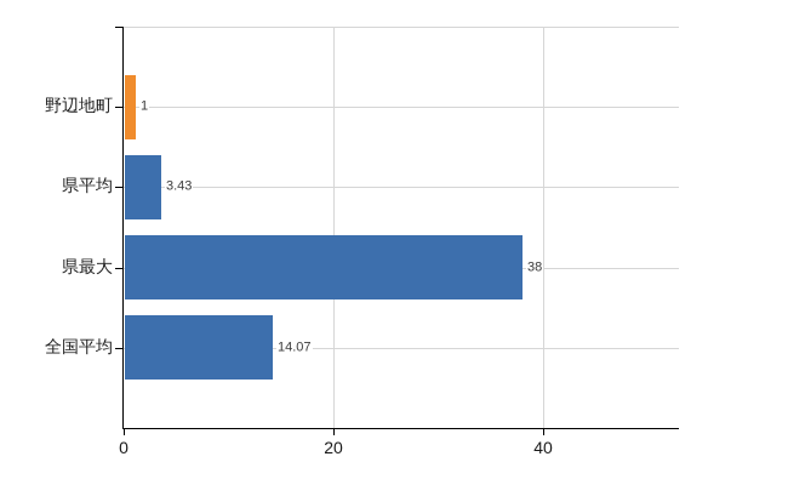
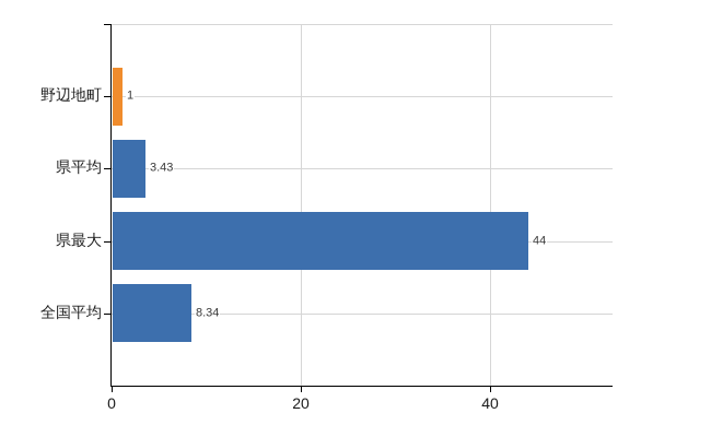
県最大: 38 -> 44
全国平均: 14.07 -> 8.34
